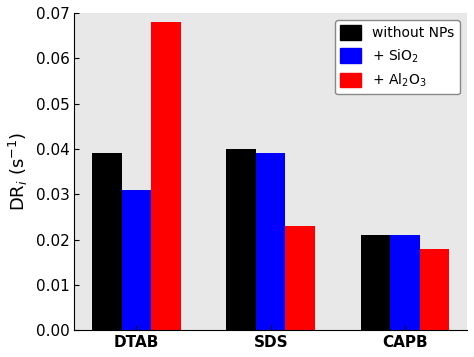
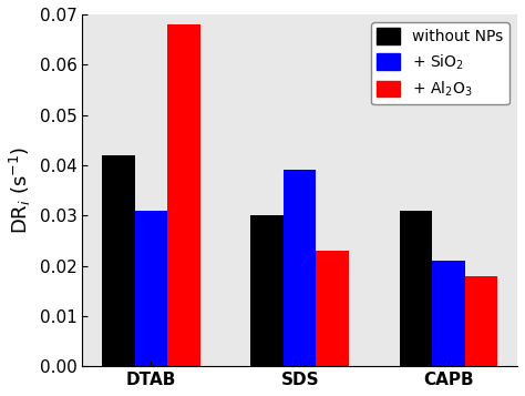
without NPs/DTAB: 0.039 -> 0.042
without NPs/SDS: 0.040 -> 0.030
without NPs/CAPB: 0.021 -> 0.031
